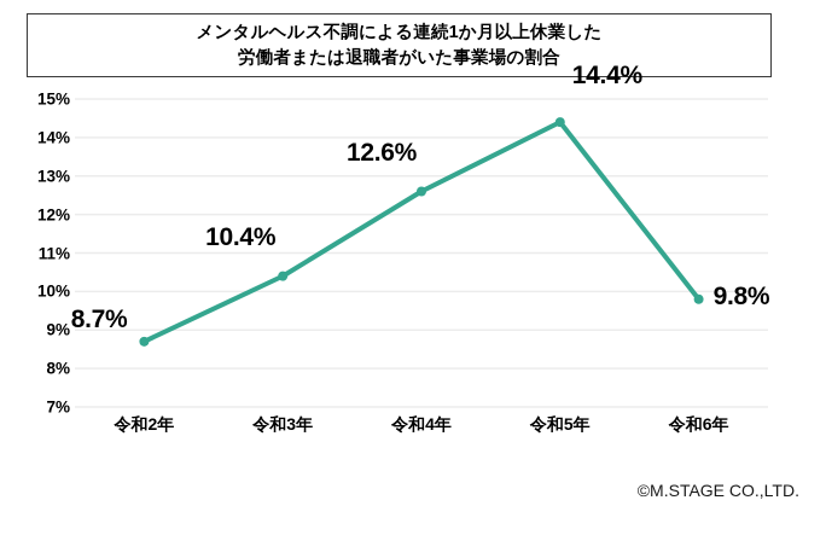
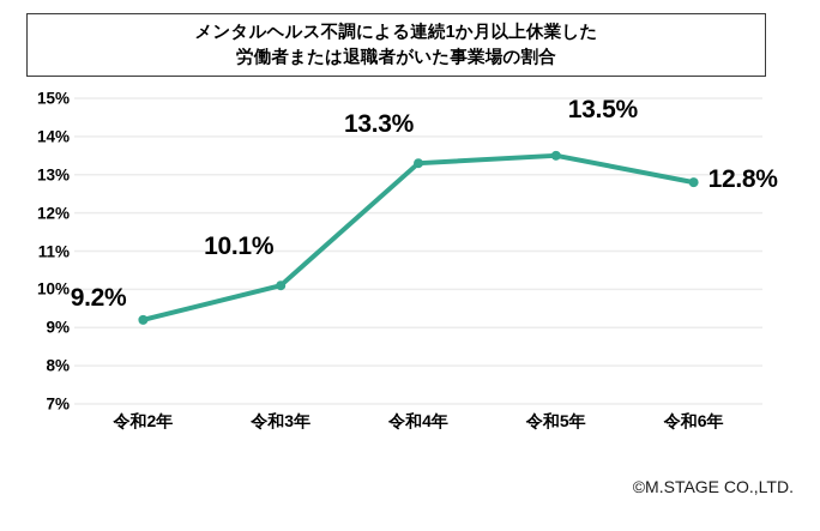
令和2年: 8.7% -> 9.2%
令和3年: 10.4% -> 10.1%
令和4年: 12.6% -> 13.3%
令和5年: 14.4% -> 13.5%
令和6年: 9.8% -> 12.8%
